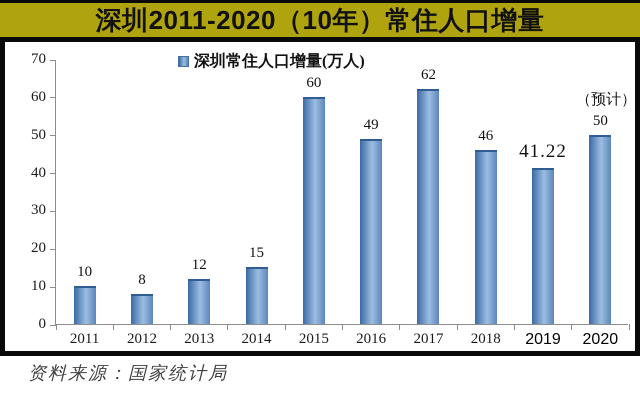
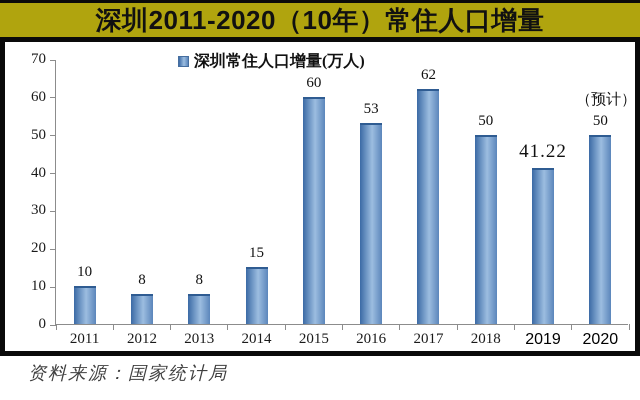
2013: 12 -> 8
2016: 49 -> 53
2018: 46 -> 50
